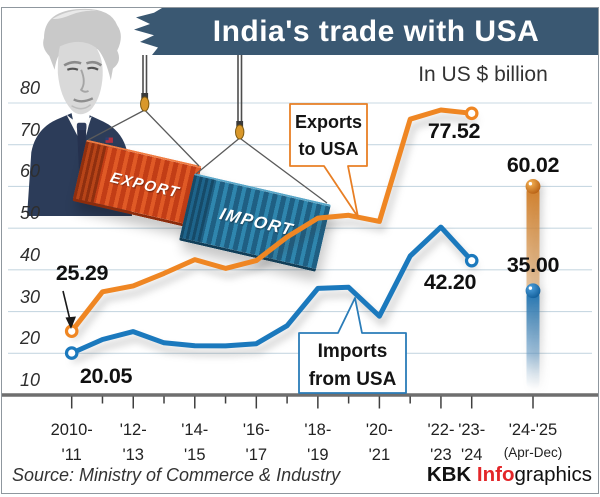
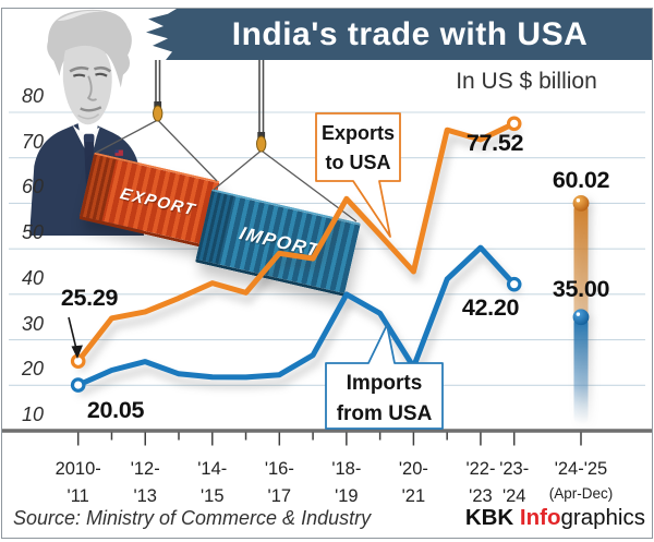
Exports to USA/'16-'17: 42 -> 49
Exports to USA/'18-'19: 52 -> 61
Imports from USA/'18-'19: 36 -> 40
Exports to USA/'20-'21: 52 -> 45
Imports from USA/'20-'21: 29 -> 24
Exports to USA/'22-'23: 78 -> 74
